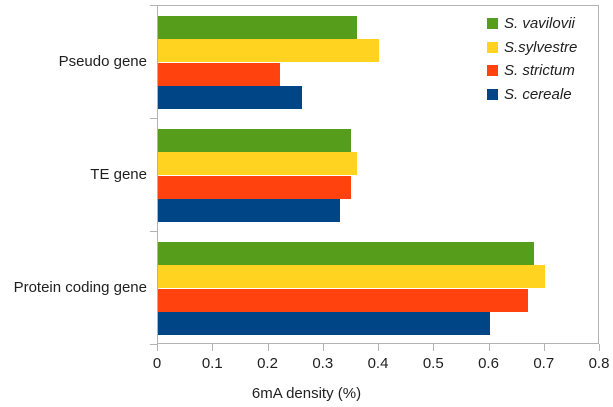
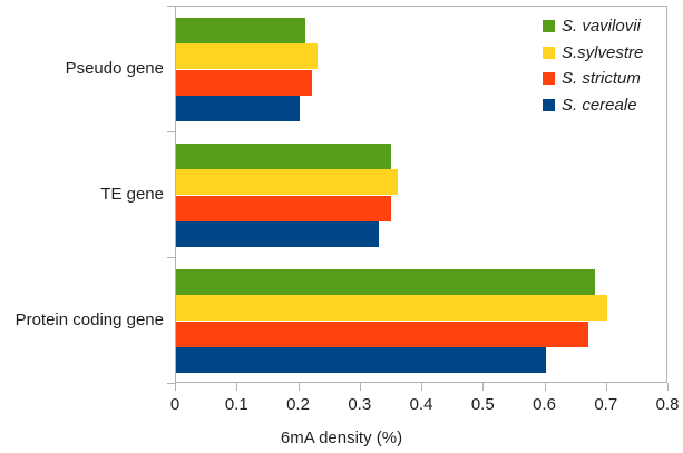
S. vavilovii/Pseudo gene: 0.36 -> 0.21
S.sylvestre/Pseudo gene: 0.40 -> 0.23
S. cereale/Pseudo gene: 0.26 -> 0.20
